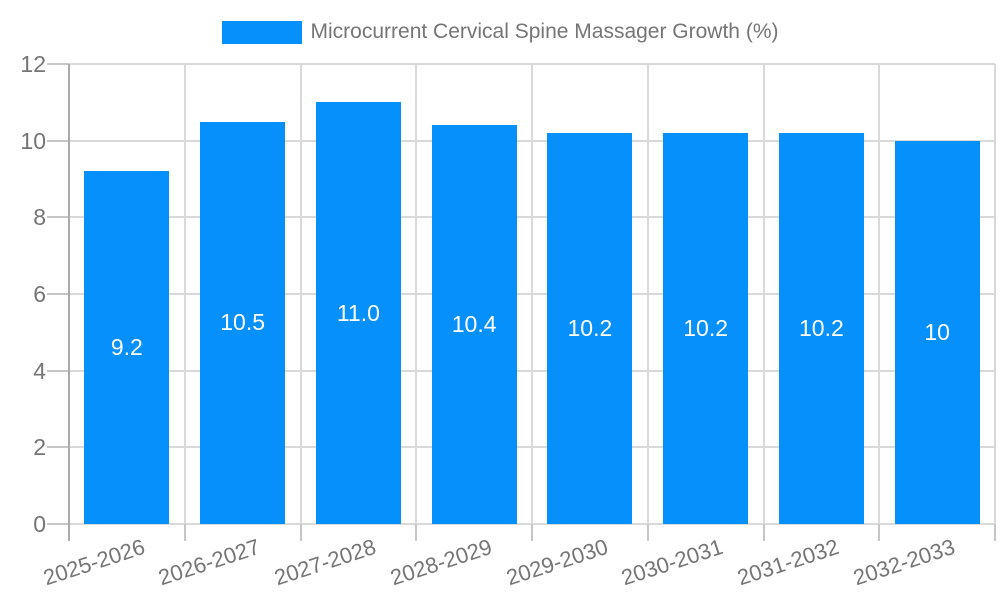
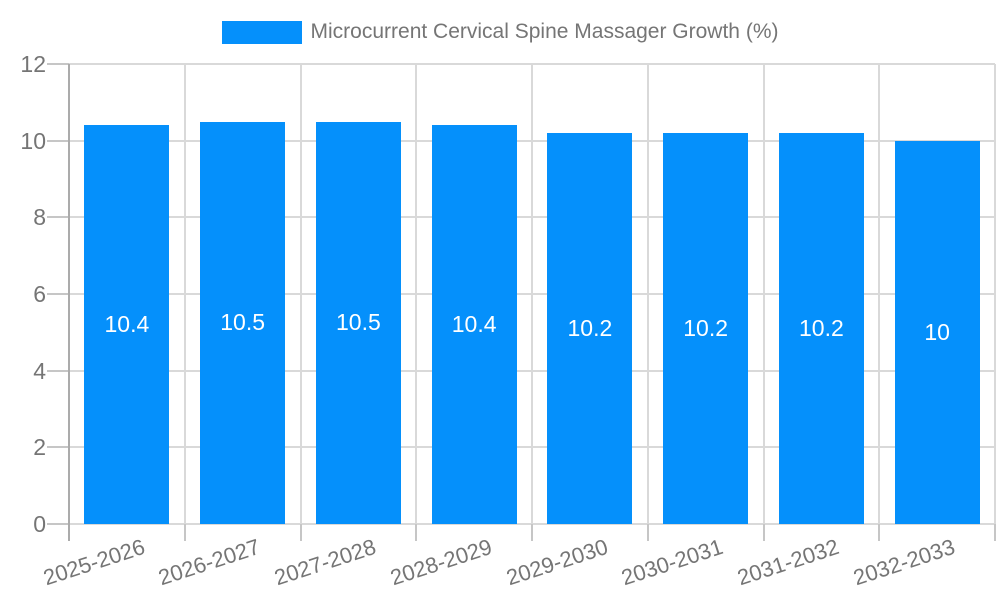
2025-2026: 9.2 -> 10.4
2027-2028: 11.0 -> 10.5
